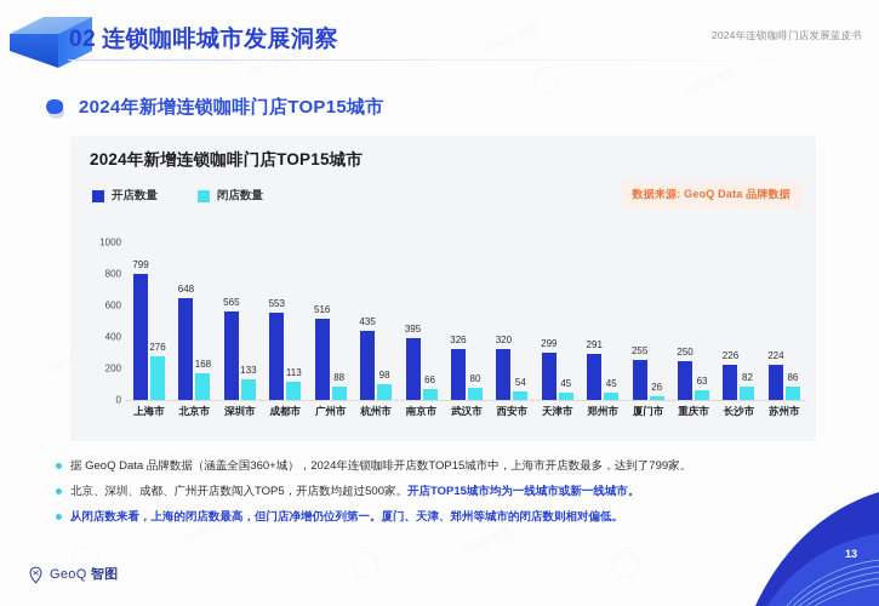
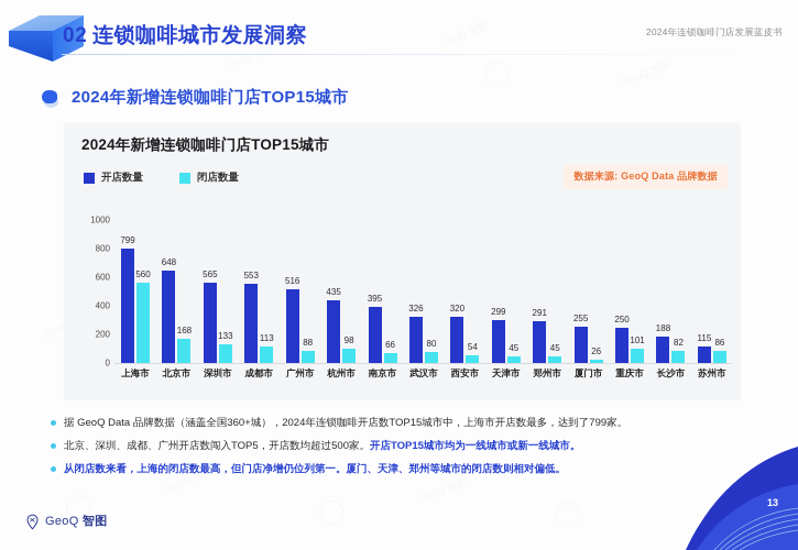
闭店数量/上海市: 276 -> 560
闭店数量/重庆市: 63 -> 101
开店数量/长沙市: 226 -> 188
开店数量/苏州市: 224 -> 115
